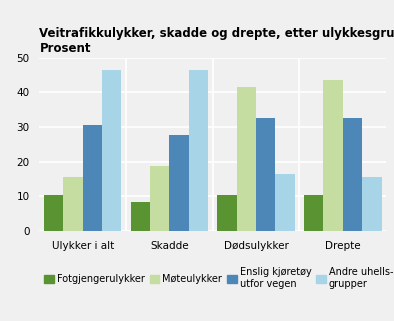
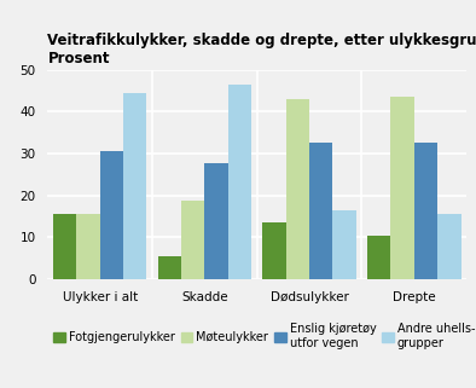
Fotgjengerulykker/Ulykker i alt: 10.5 -> 15.5
Andre uhells- grupper/Ulykker i alt: 46.5 -> 44.5
Fotgjengerulykker/Skadde: 8.5 -> 5.5
Fotgjengerulykker/Dødsulykker: 10.5 -> 13.5
Møteulykker/Dødsulykker: 41.5 -> 43.0
